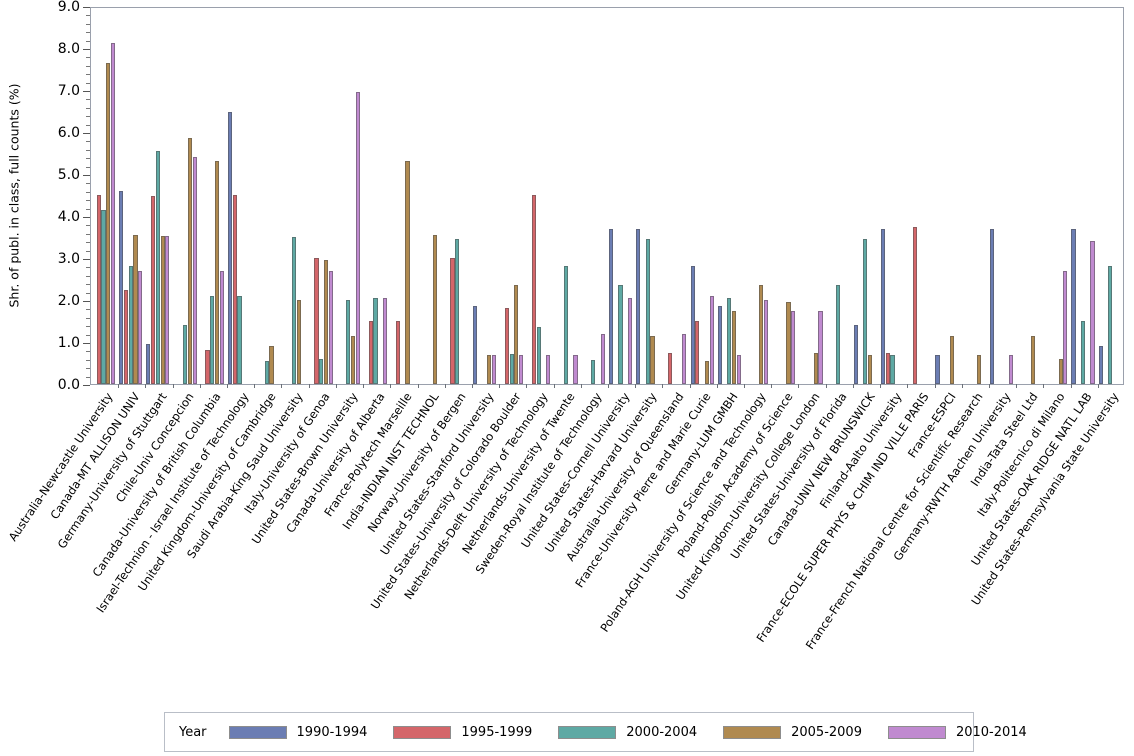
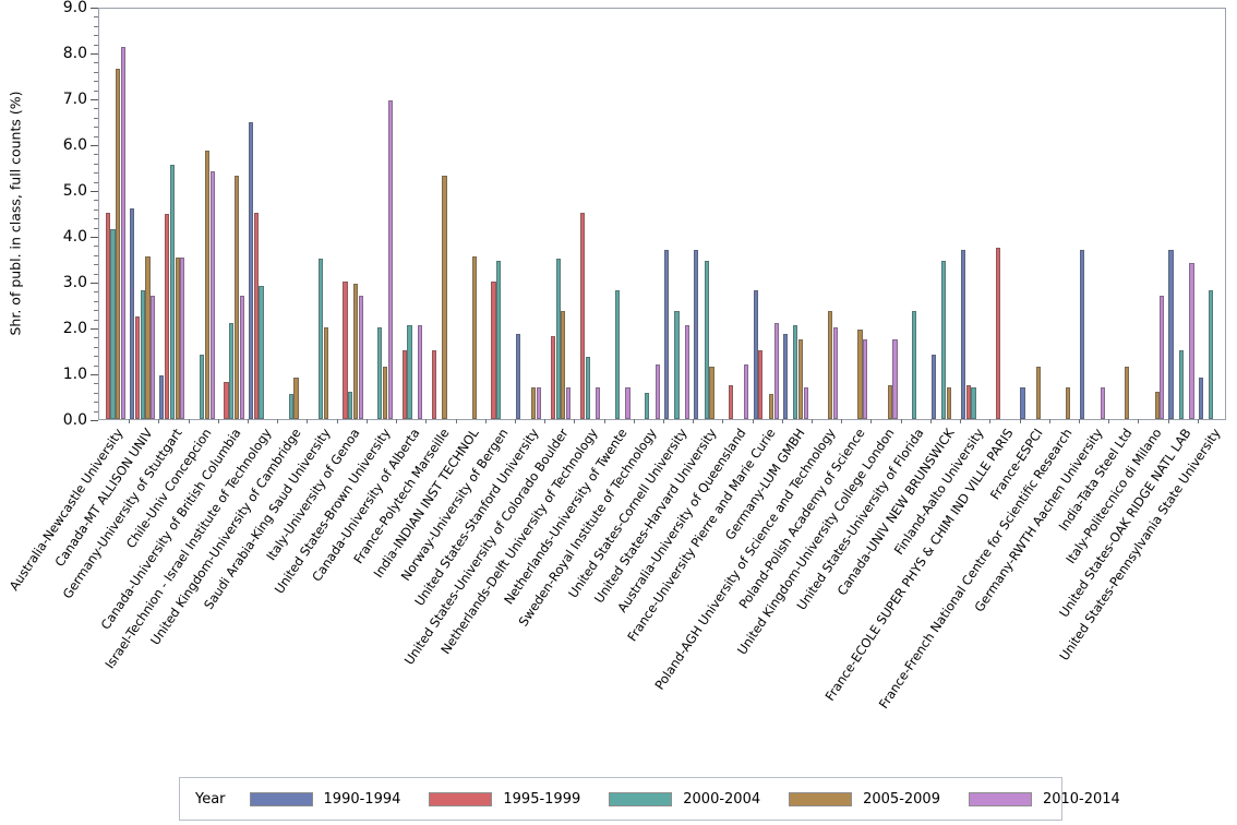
2000-2004/Israel-Technion - Israel Institute of Technology: 2.1 -> 2.9
2000-2004/United States-University of Colorado Boulder: 0.7 -> 3.5
